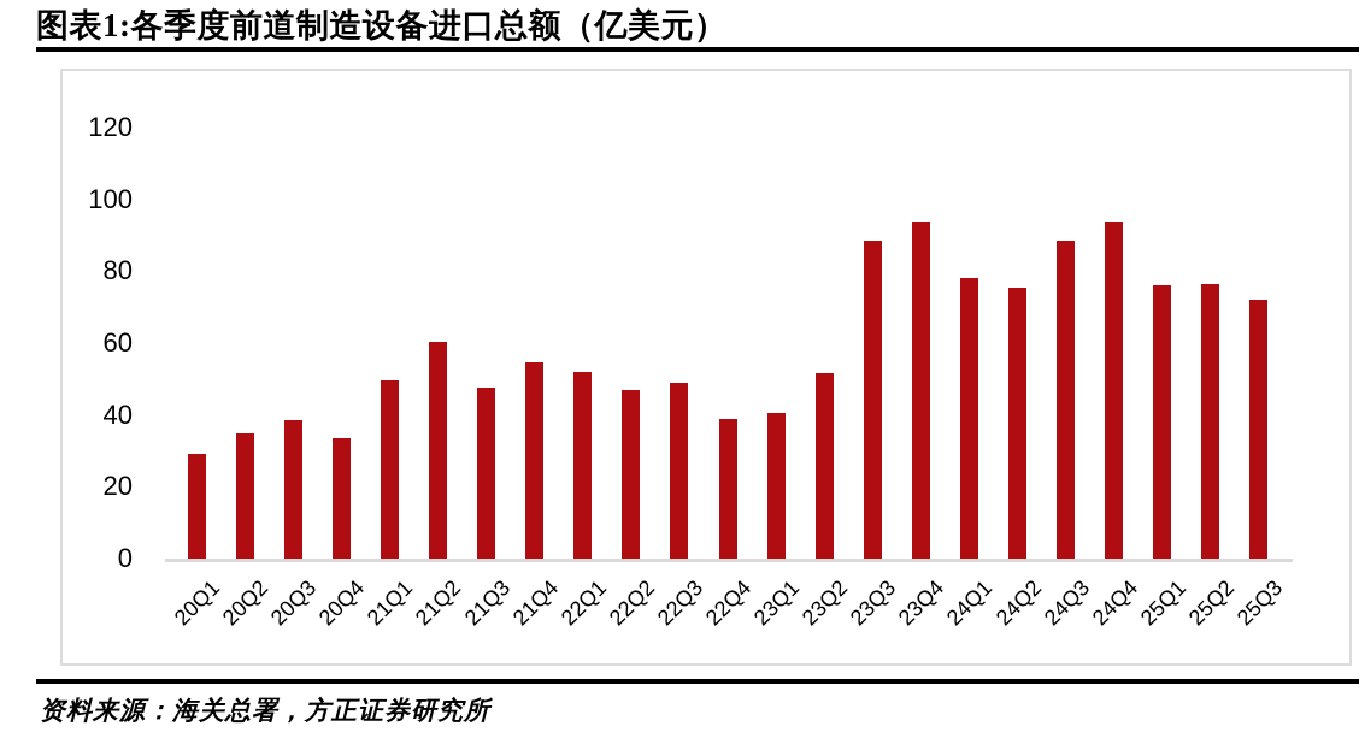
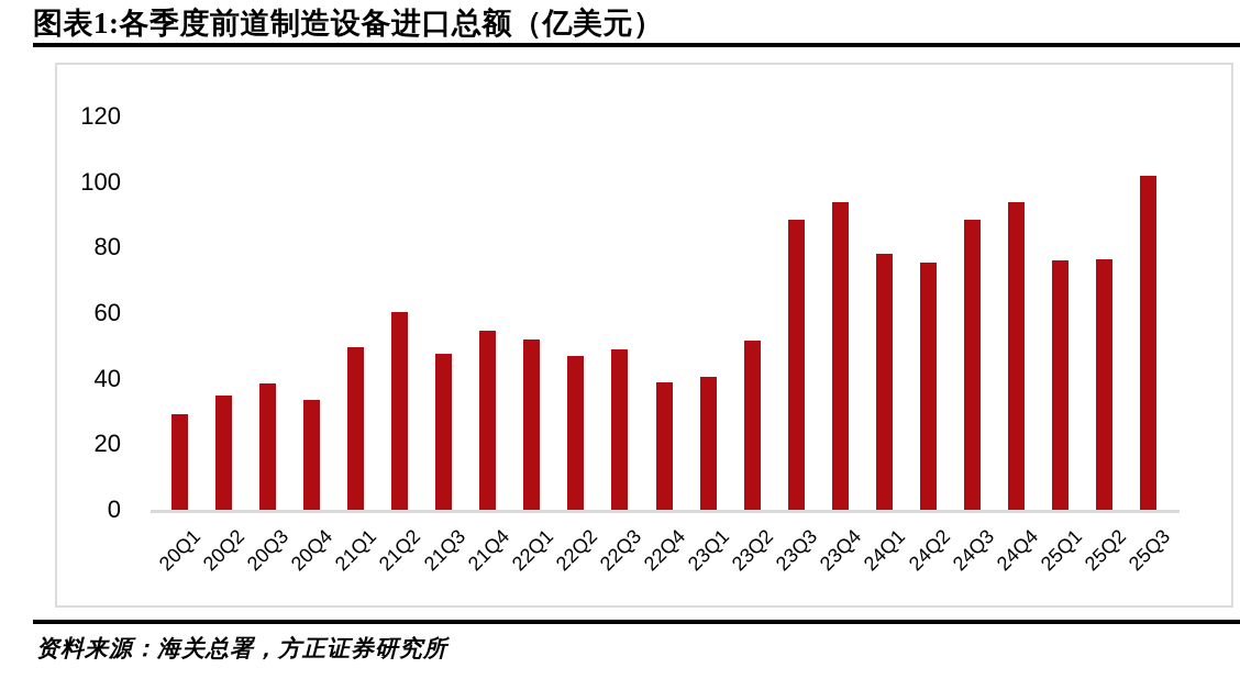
25Q3: 72 -> 102
